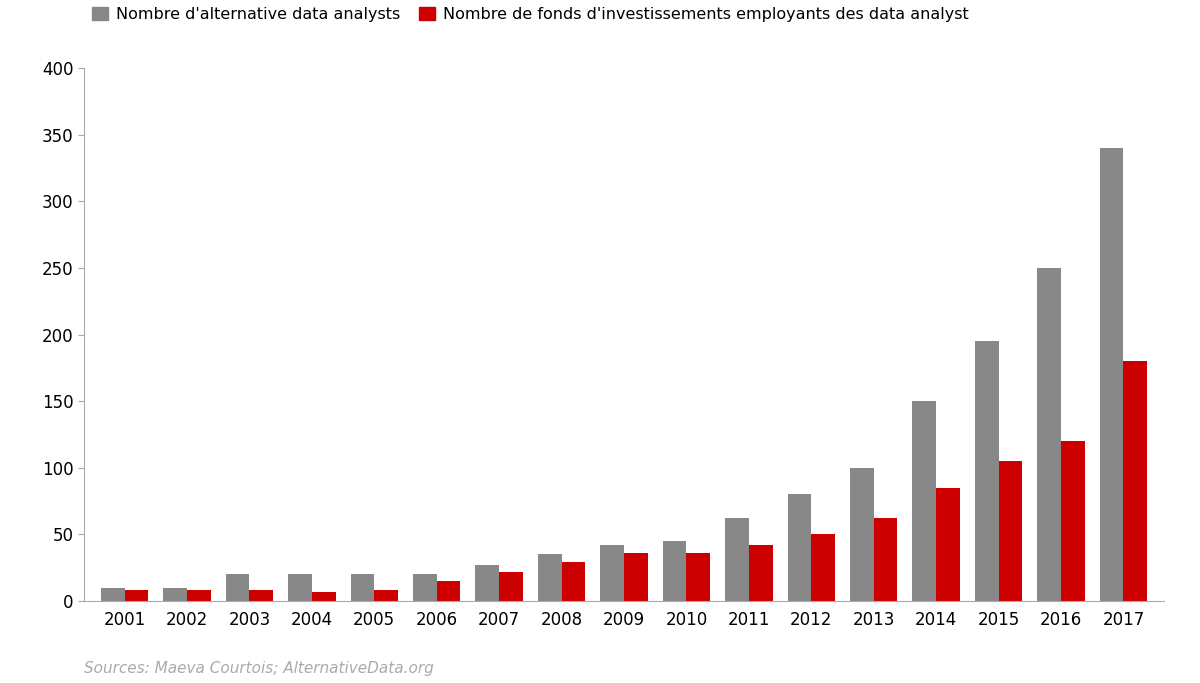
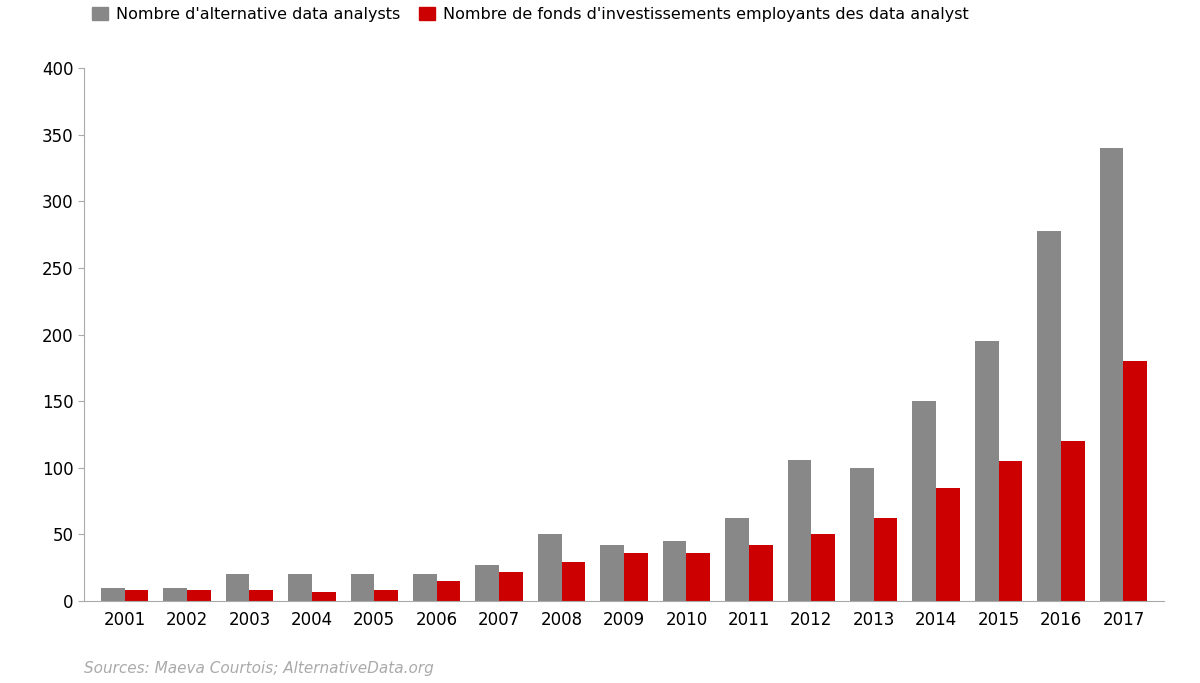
Nombre d'alternative data analysts/2008: 35 -> 50
Nombre d'alternative data analysts/2012: 80 -> 106
Nombre d'alternative data analysts/2016: 250 -> 278
